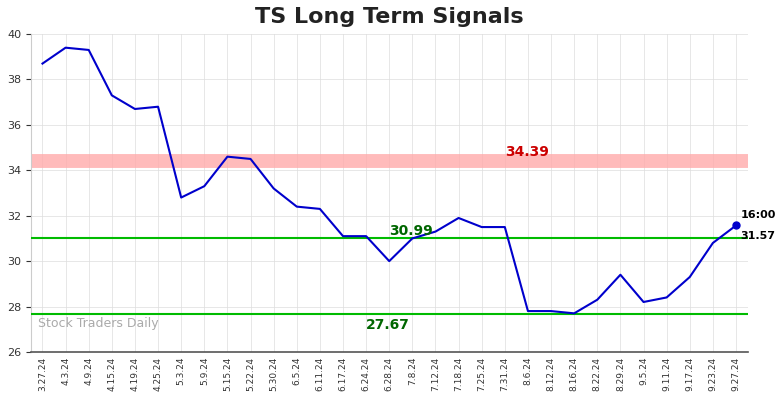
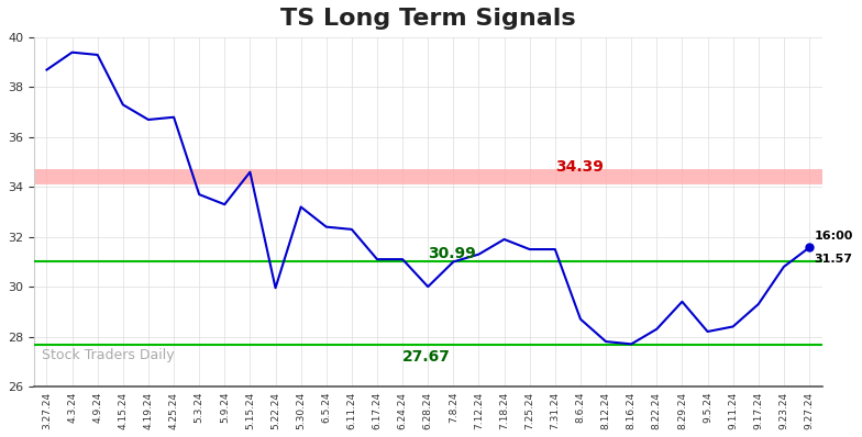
5.3.24: 32.80 -> 33.70
5.22.24: 34.50 -> 29.95
8.6.24: 27.80 -> 28.70
